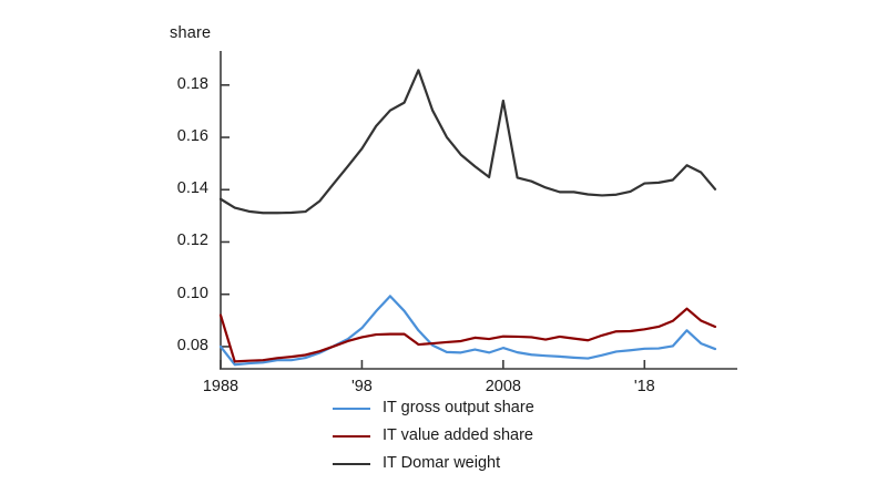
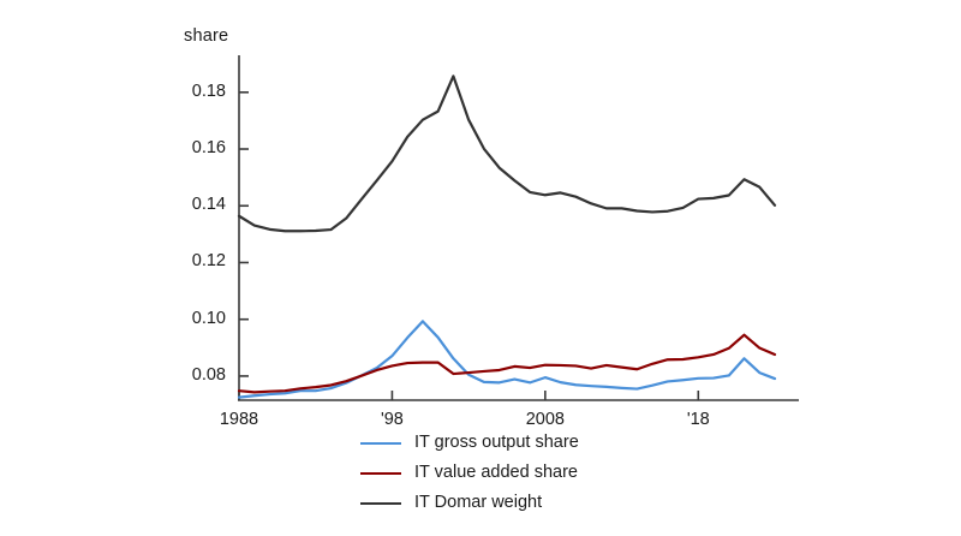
IT gross output share/1988: 0.080 -> 0.072
IT value added share/1988: 0.092 -> 0.075
IT Domar weight/2008: 0.174 -> 0.144
